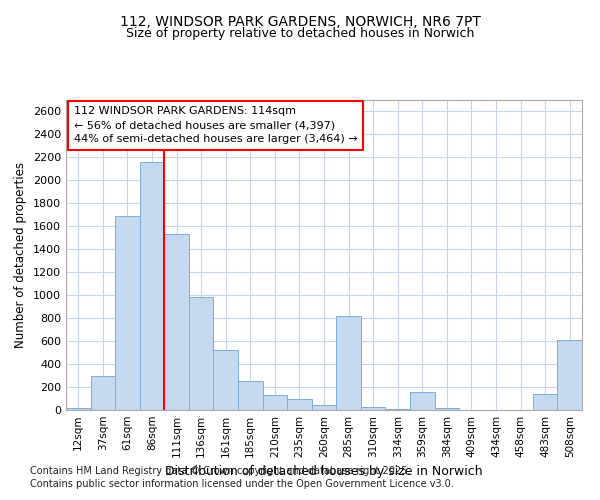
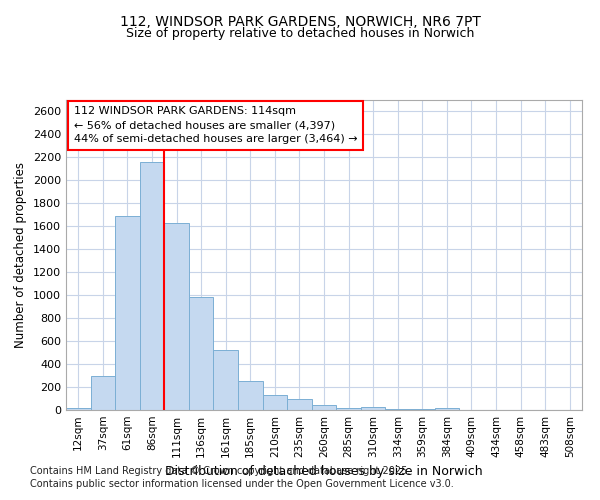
111sqm: 1530 -> 1630
285sqm: 820 -> 20
359sqm: 160 -> 0
483sqm: 140 -> 0
508sqm: 610 -> 0
